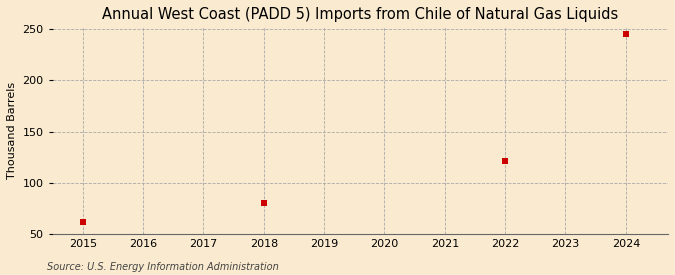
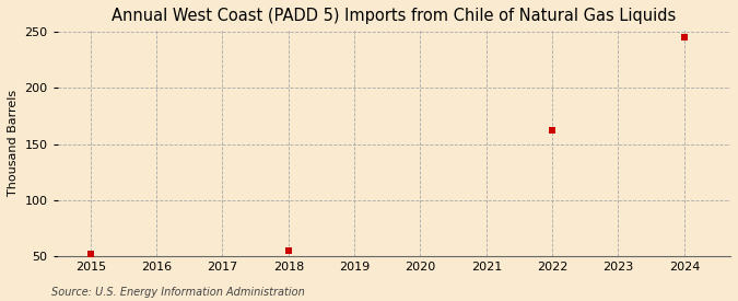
2015: 62 -> 52
2018: 80 -> 55
2022: 121 -> 162
